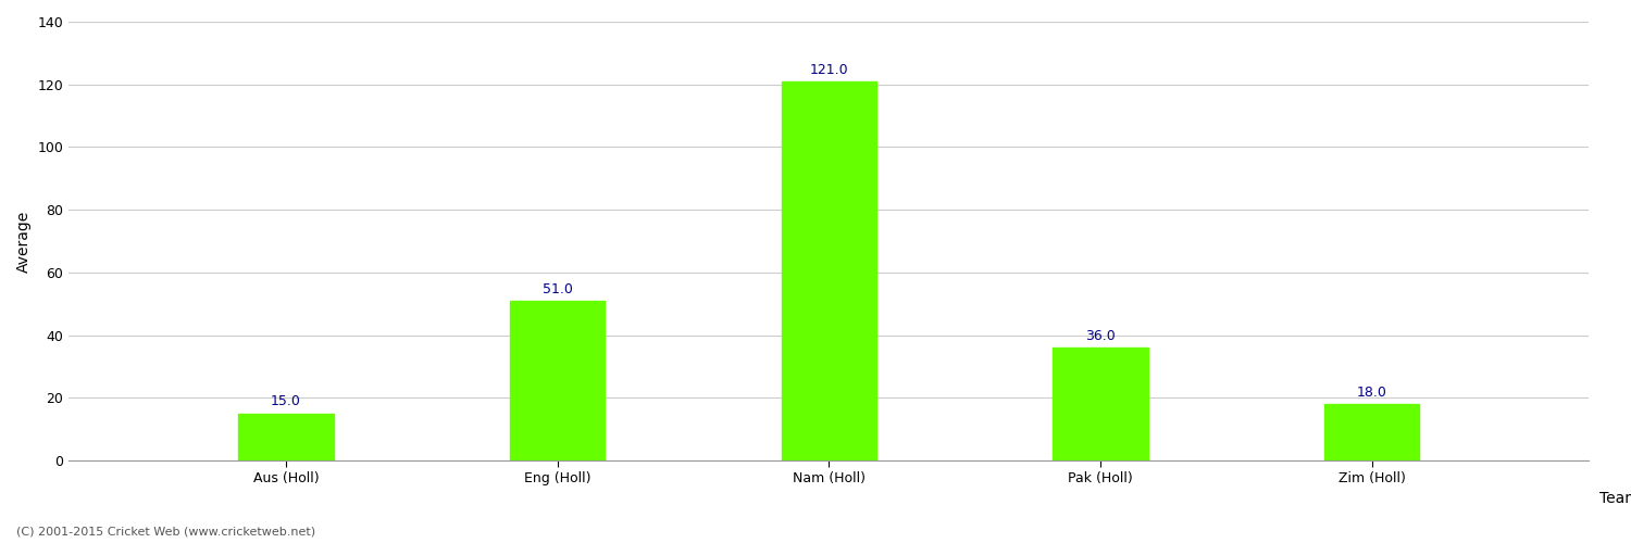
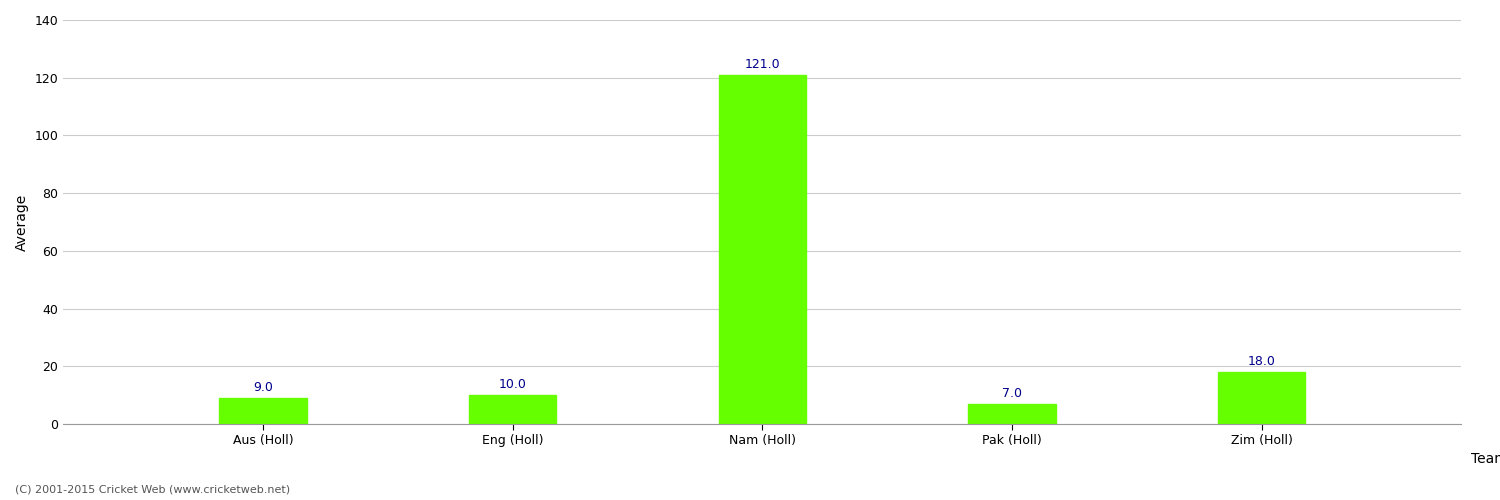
Aus (Holl): 15.0 -> 9.0
Eng (Holl): 51.0 -> 10.0
Pak (Holl): 36.0 -> 7.0
